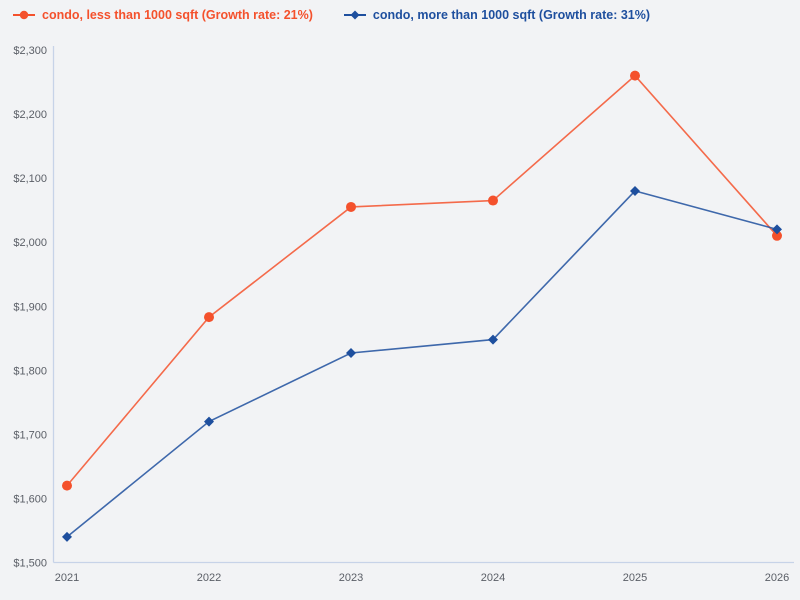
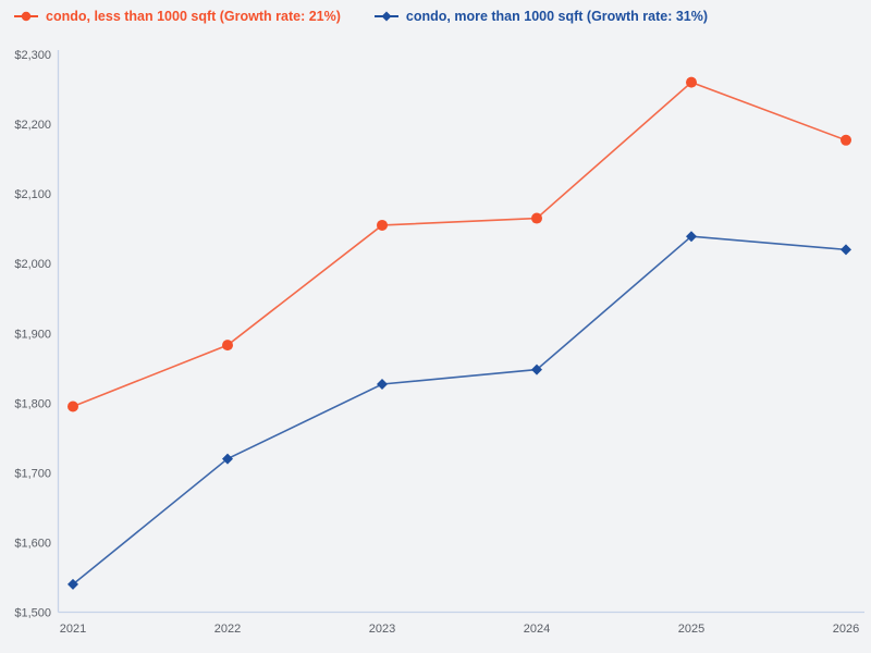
condo, less than 1000 sqft (Growth rate: 21%)/2021: $1620 -> $1800
condo, more than 1000 sqft (Growth rate: 31%)/2025: $2080 -> $2040
condo, less than 1000 sqft (Growth rate: 21%)/2026: $2010 -> $2180
